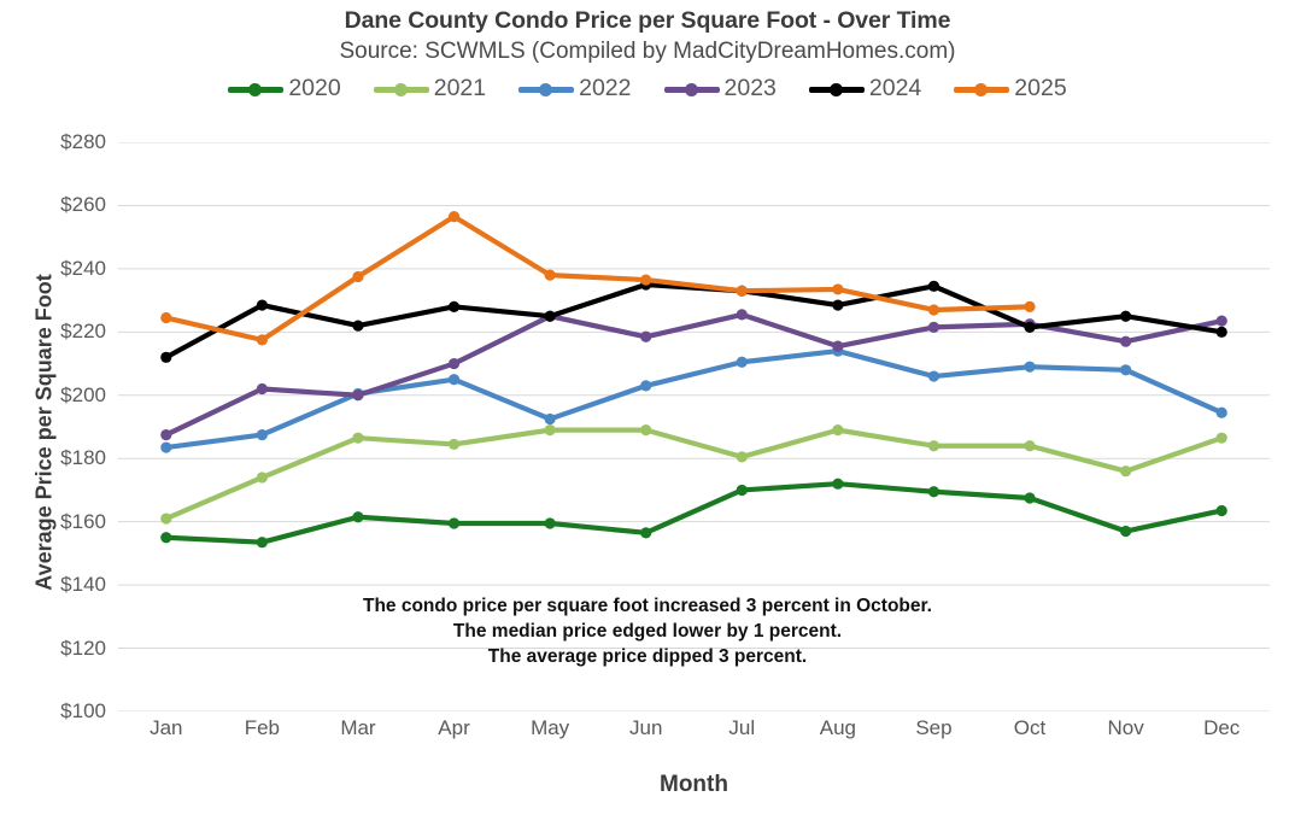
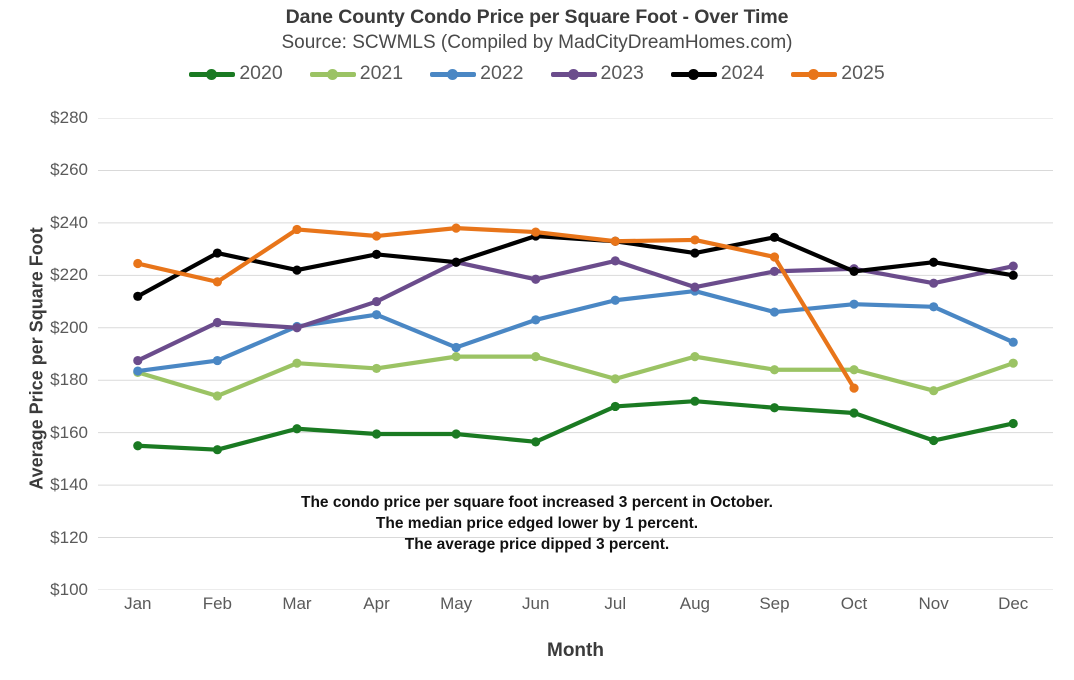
2021/Jan: $161 -> $183
2025/Apr: $256 -> $235
2025/Oct: $228 -> $177
